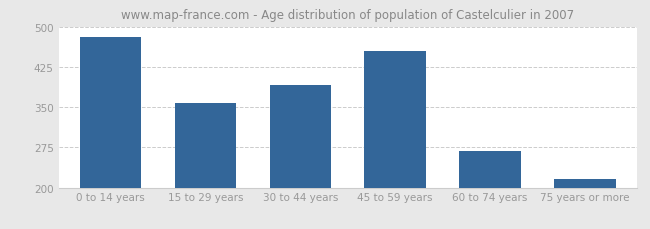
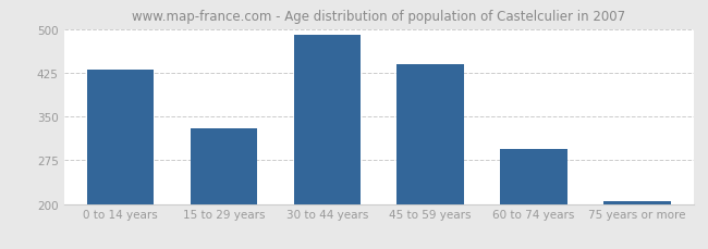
0 to 14 years: 480 -> 430
15 to 29 years: 358 -> 330
30 to 44 years: 392 -> 490
45 to 59 years: 454 -> 440
60 to 74 years: 268 -> 295
75 years or more: 216 -> 205
